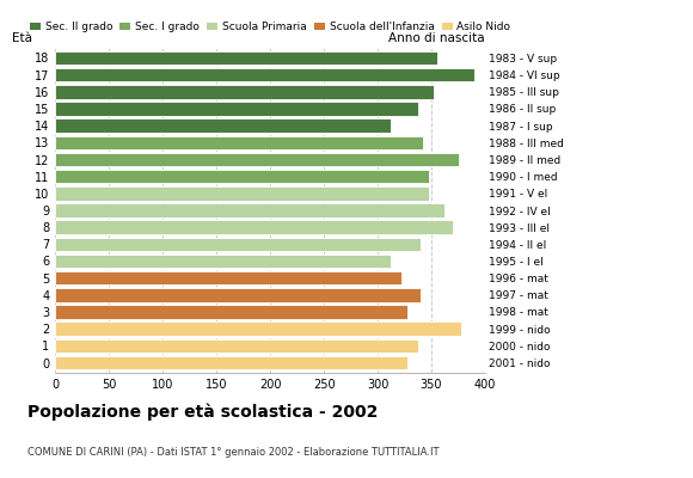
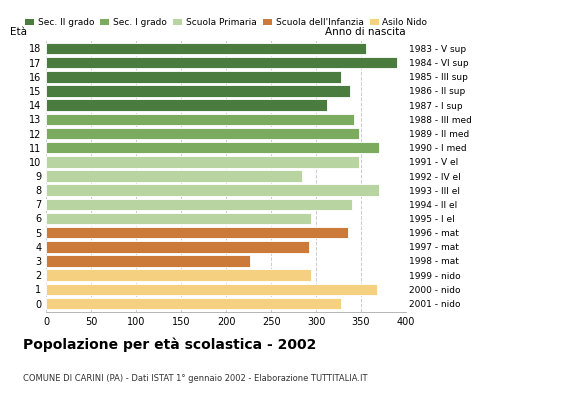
16: 352 -> 328
12: 375 -> 348
11: 348 -> 370
9: 362 -> 284
6: 312 -> 294
5: 322 -> 336
4: 340 -> 292
3: 328 -> 226
2: 378 -> 294
1: 338 -> 368
